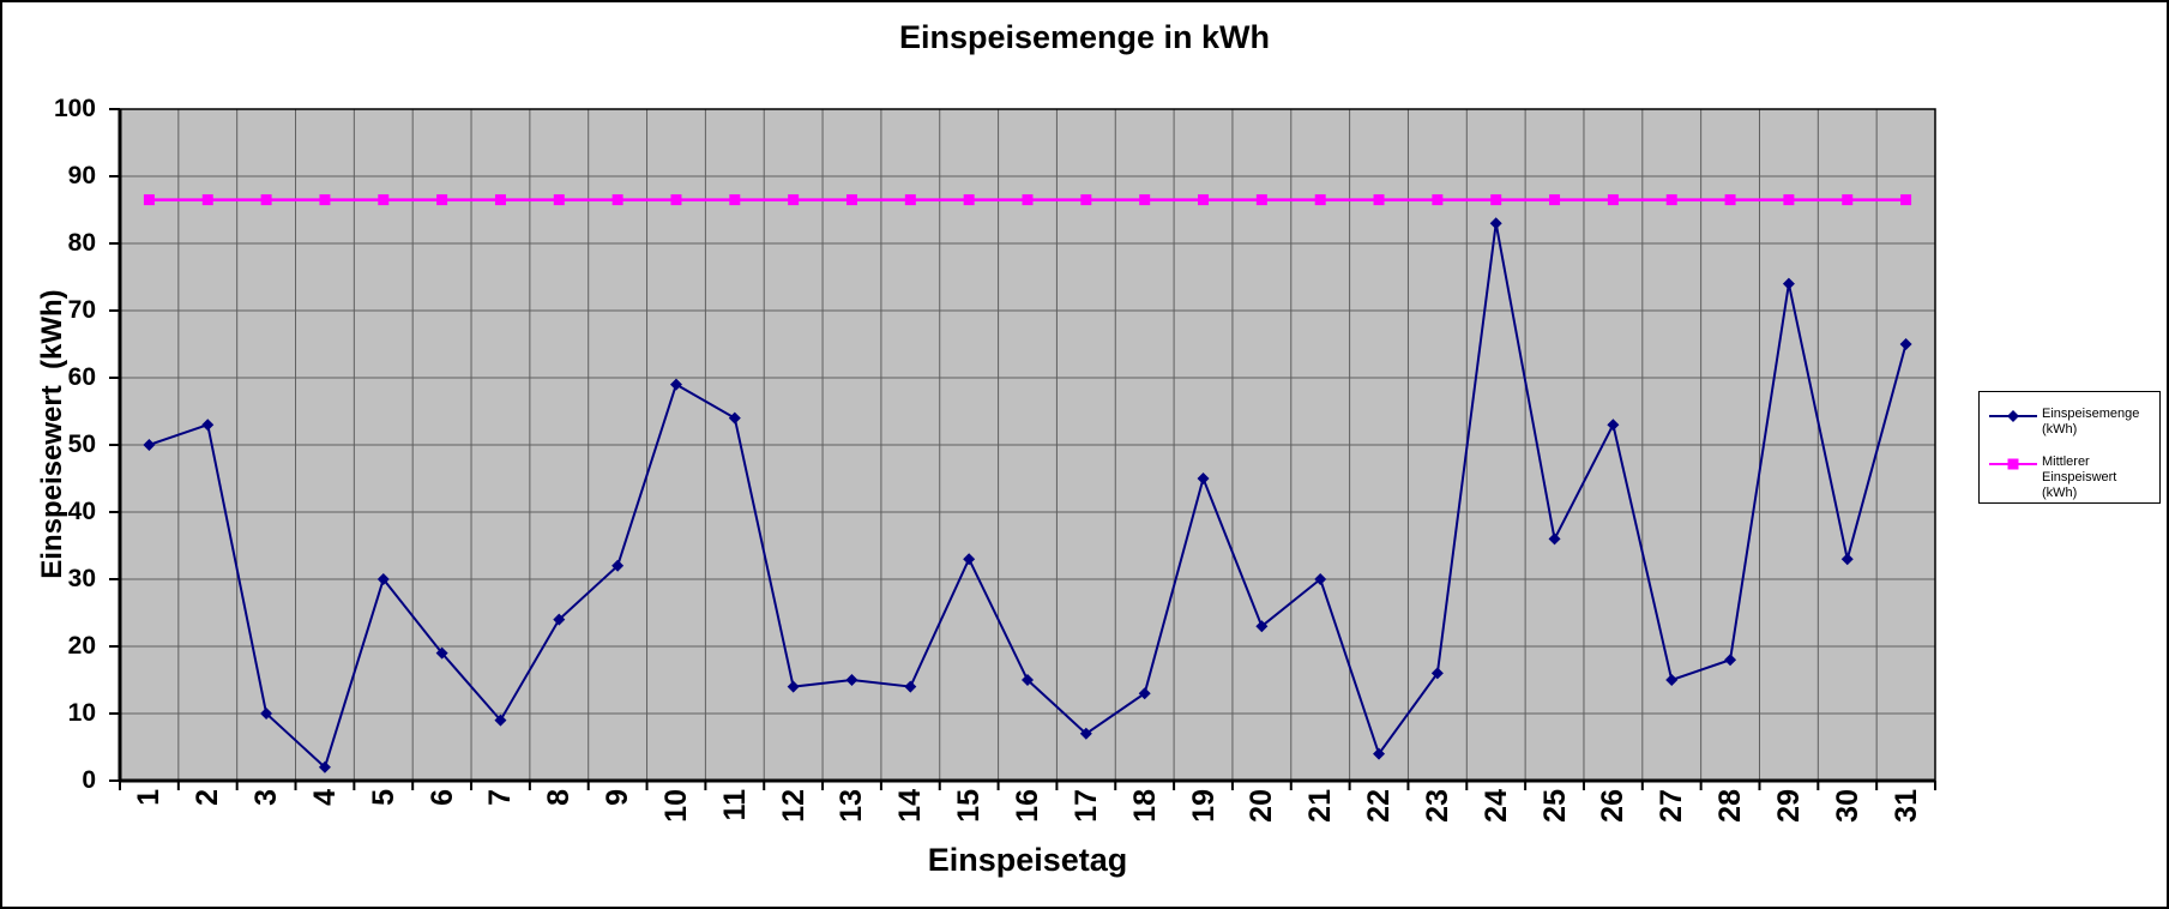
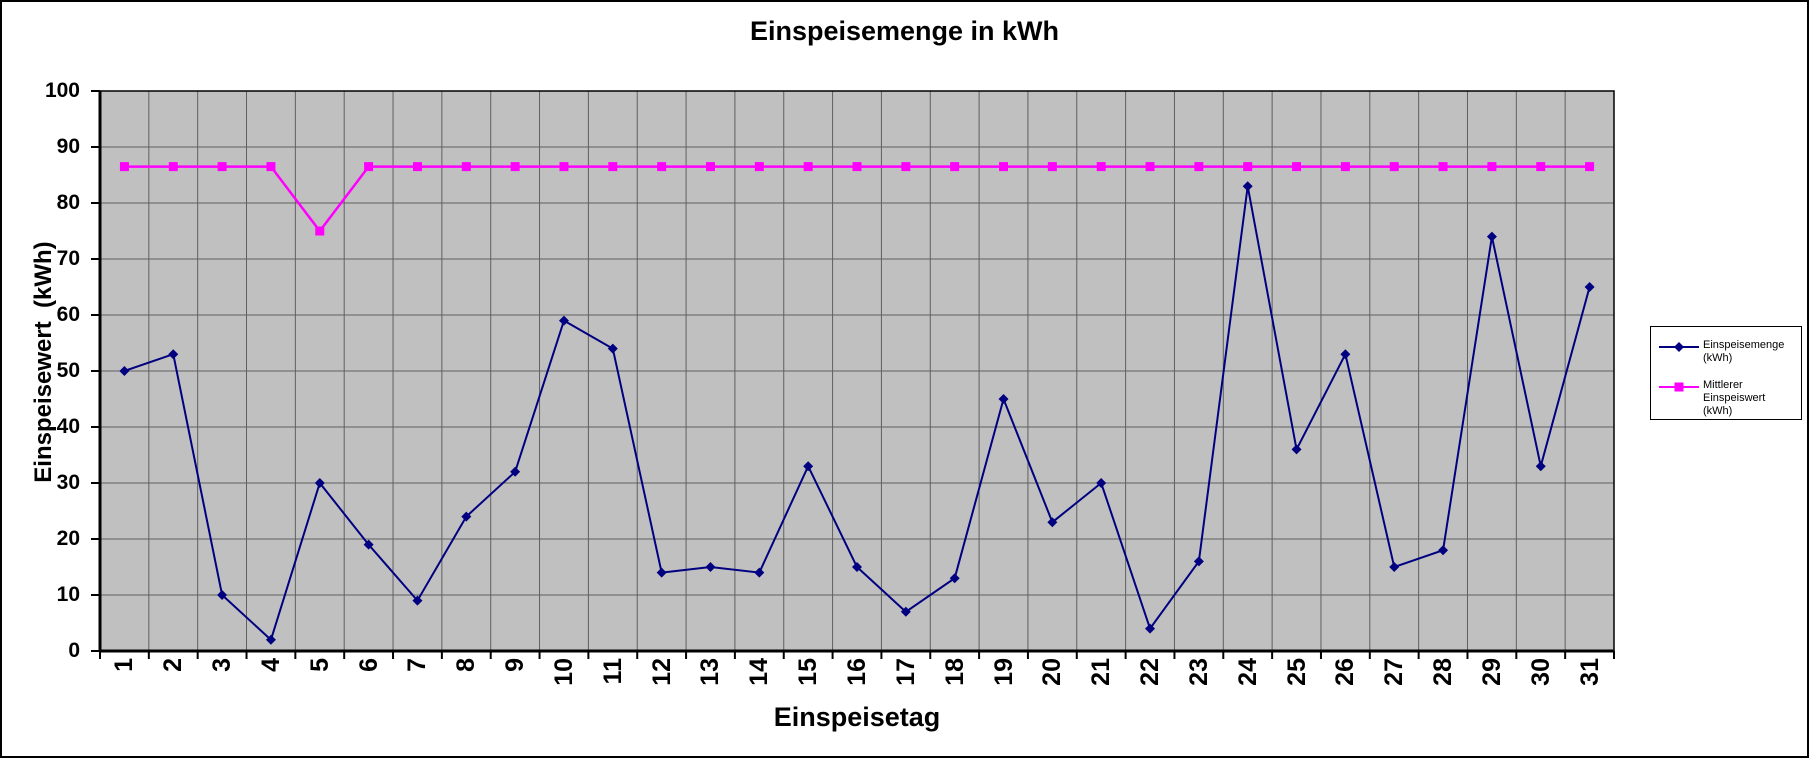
Mittlerer Einspeiswert (kWh)/5: 86 -> 75
